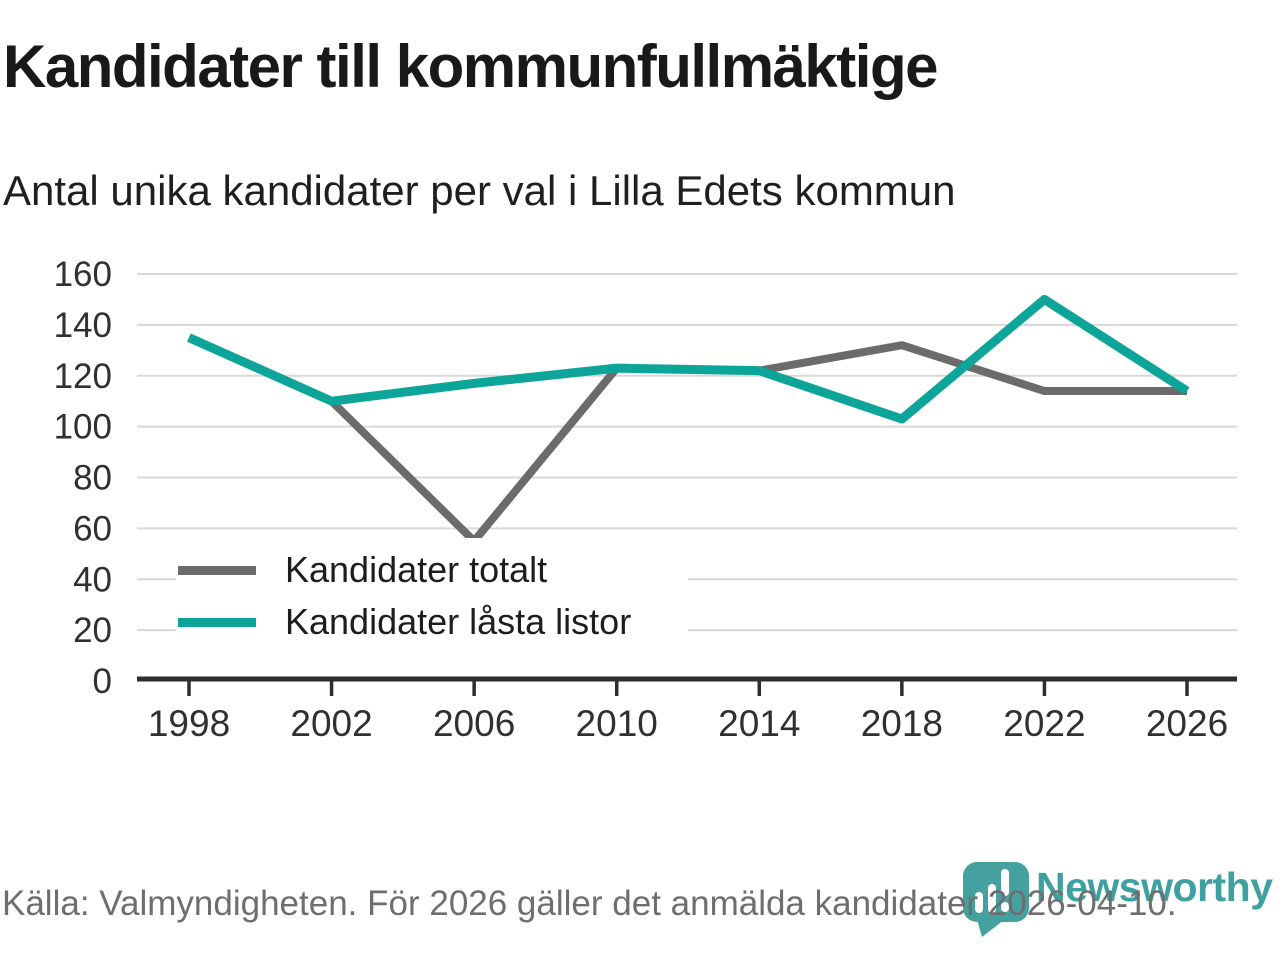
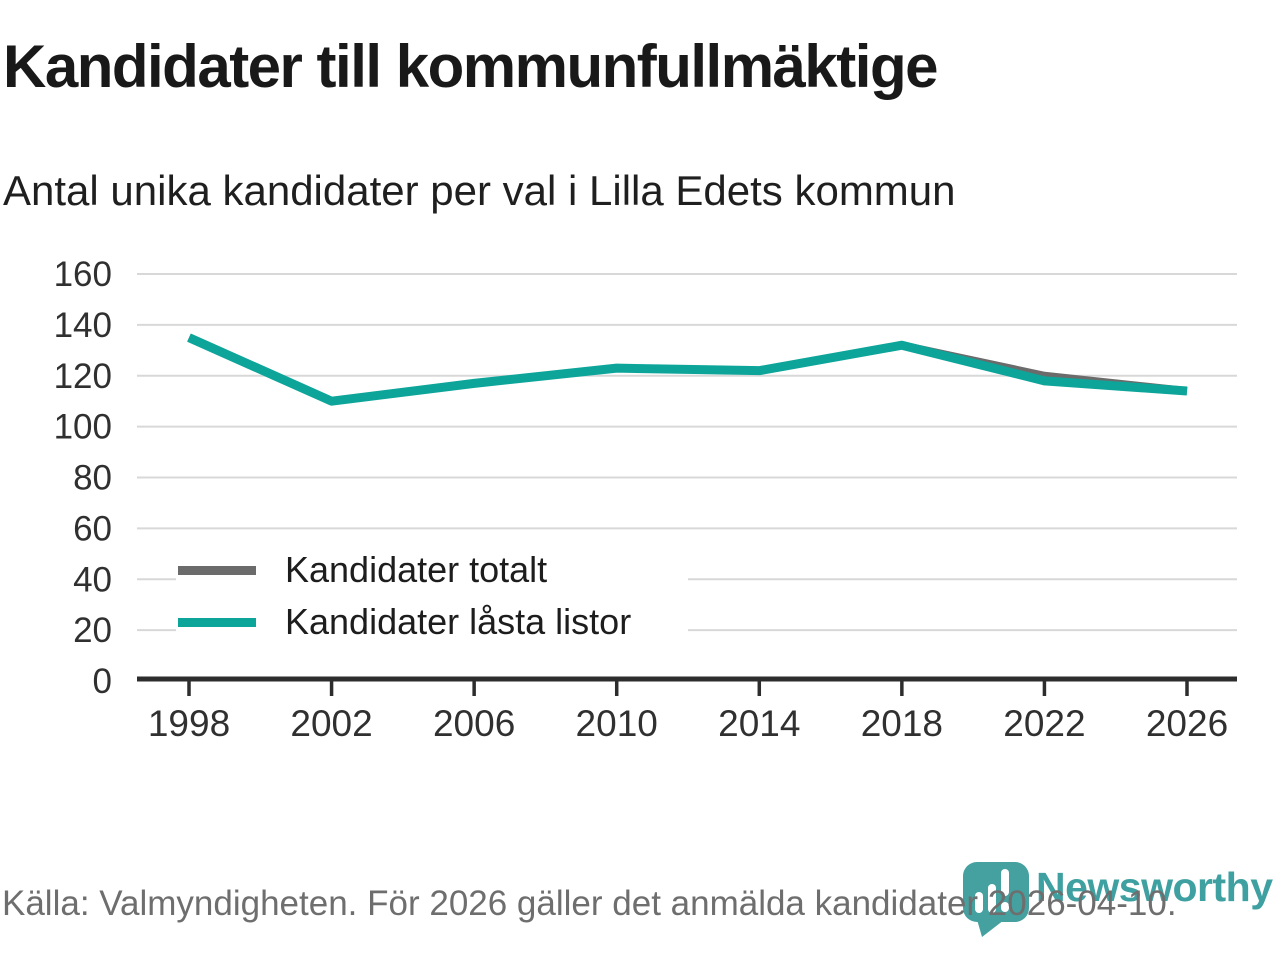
Kandidater totalt/2006: 55 -> 117
Kandidater låsta listor/2018: 103 -> 132
Kandidater totalt/2022: 114 -> 120
Kandidater låsta listor/2022: 150 -> 118
